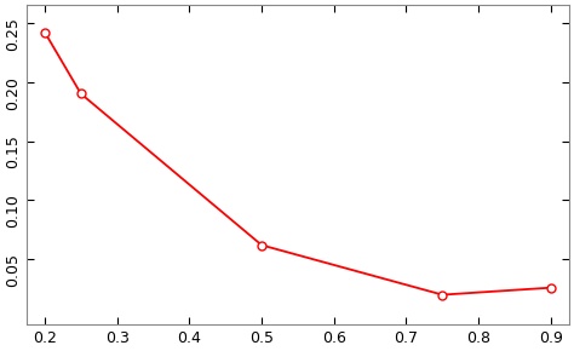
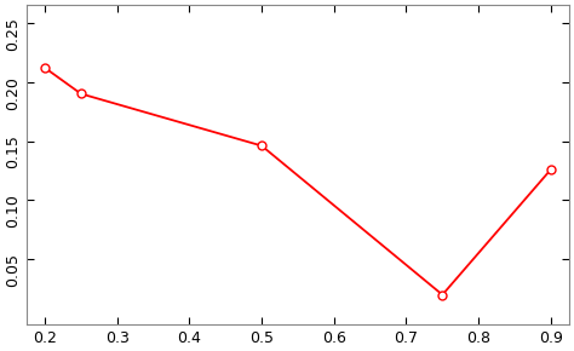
0.2: 0.242 -> 0.212
0.5: 0.062 -> 0.146
0.9: 0.026 -> 0.126
